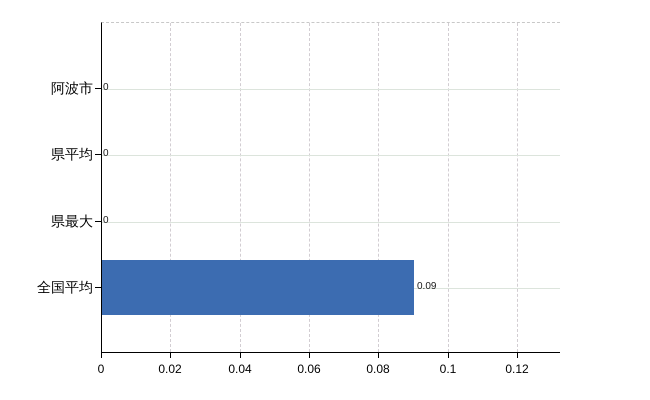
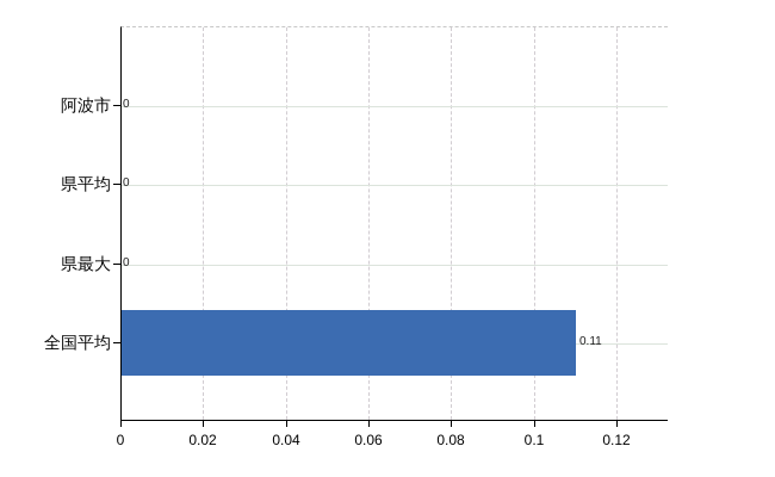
全国平均: 0.09 -> 0.11
